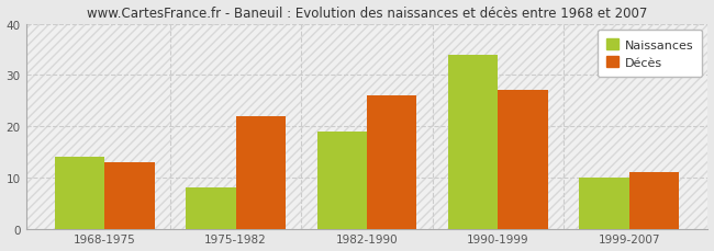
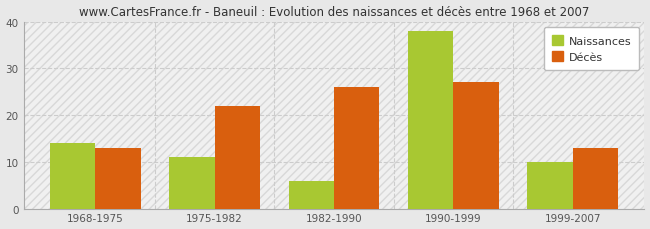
Naissances/1975-1982: 8 -> 11
Naissances/1982-1990: 19 -> 6
Naissances/1990-1999: 34 -> 38
Décès/1999-2007: 11 -> 13
